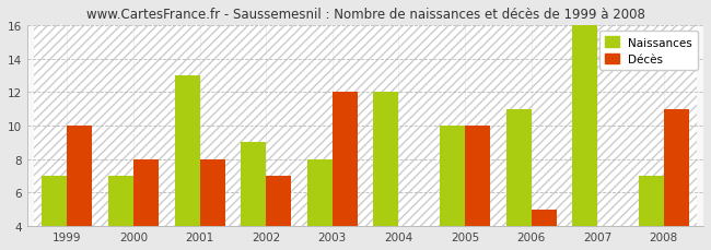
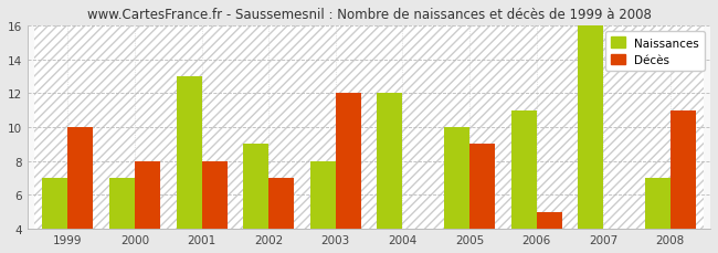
Décès/2005: 10 -> 9
